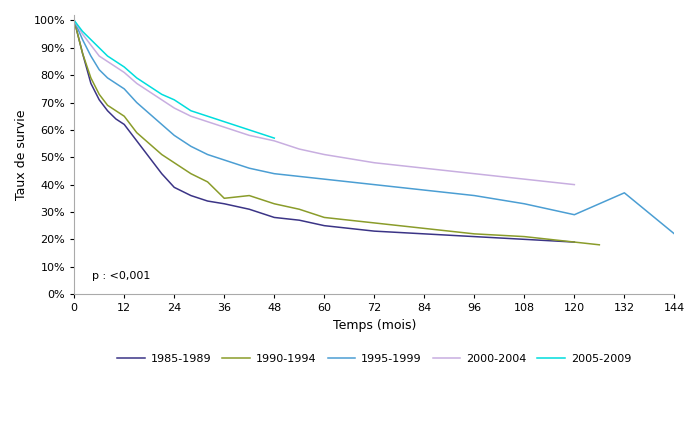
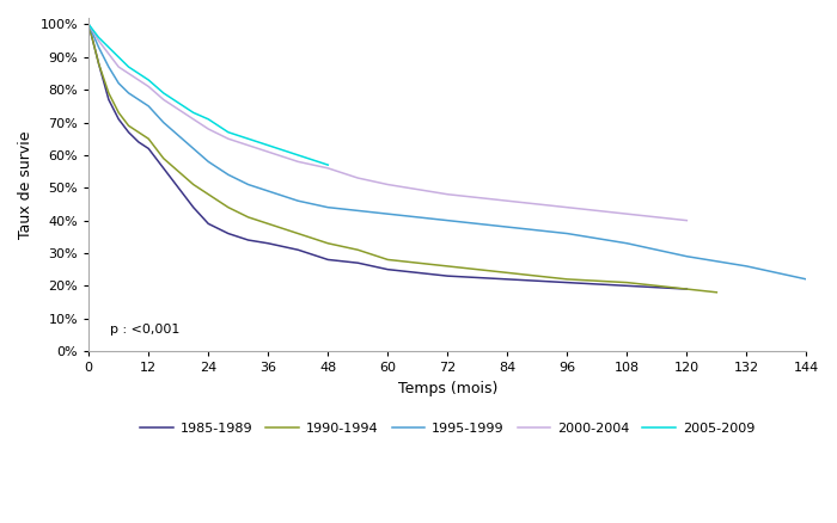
1990-1994/36: 35% -> 39%
1995-1999/132: 37% -> 26%
